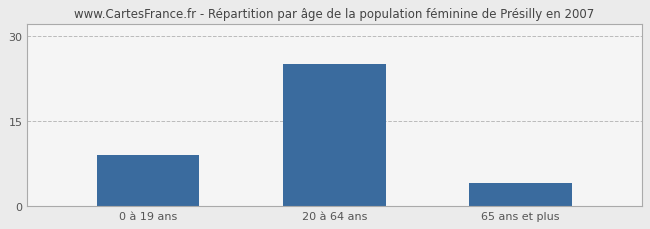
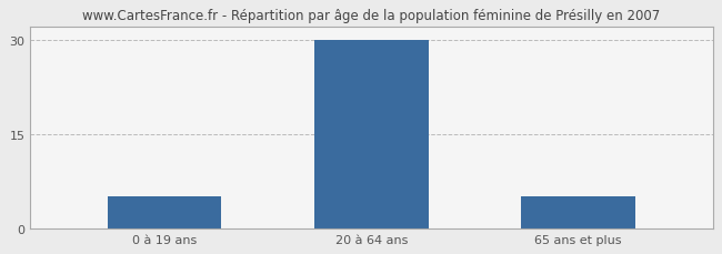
0 à 19 ans: 9 -> 5
20 à 64 ans: 25 -> 30
65 ans et plus: 4 -> 5
